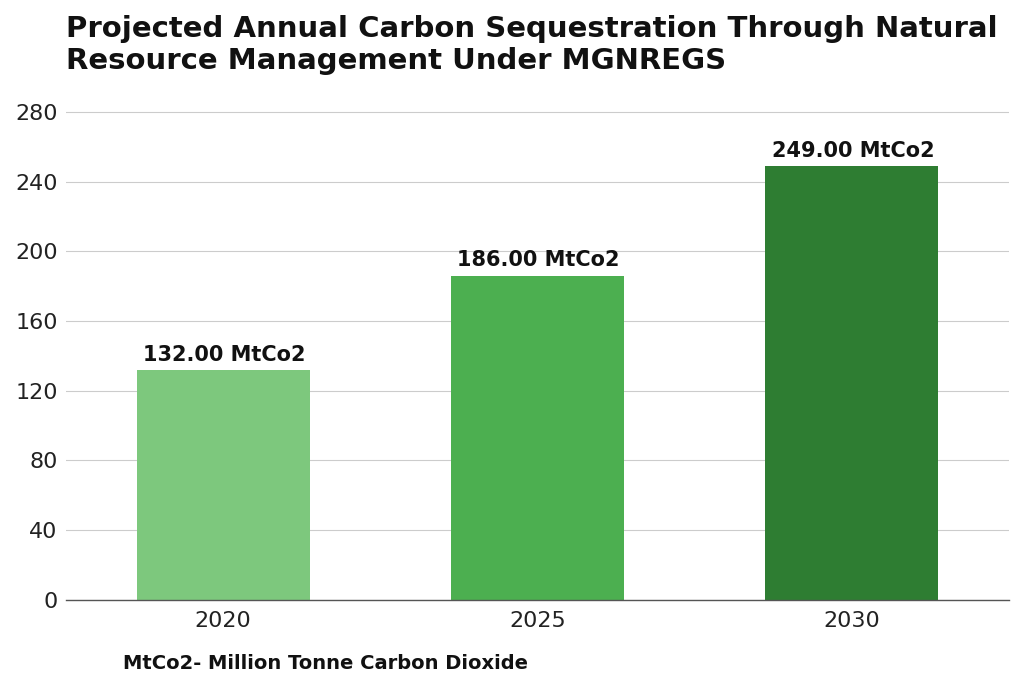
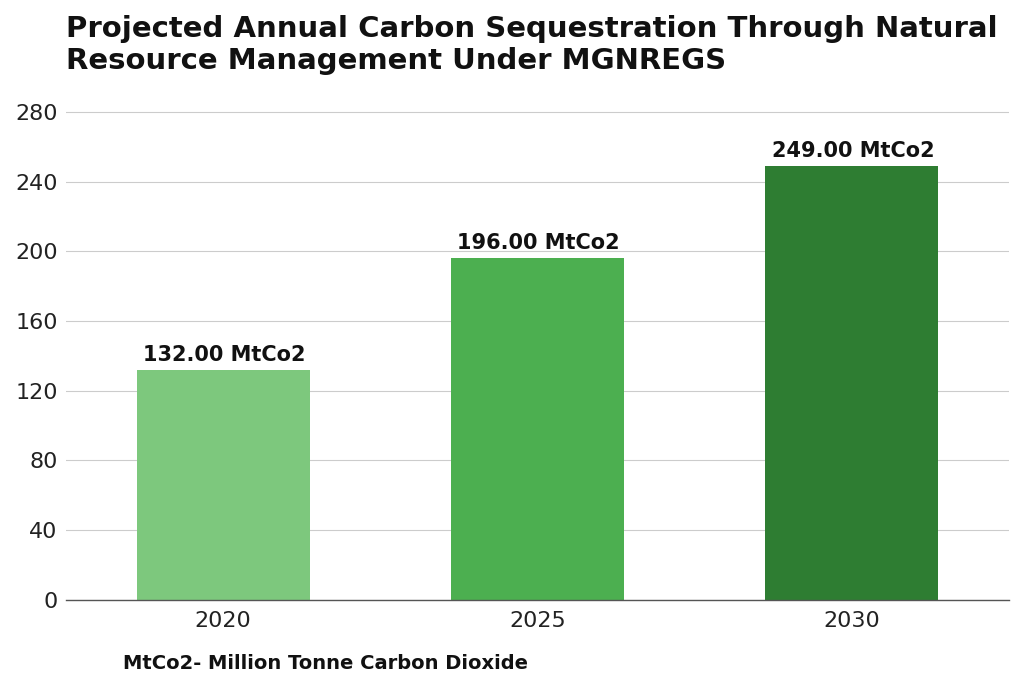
2025: 186.00 -> 196.00
